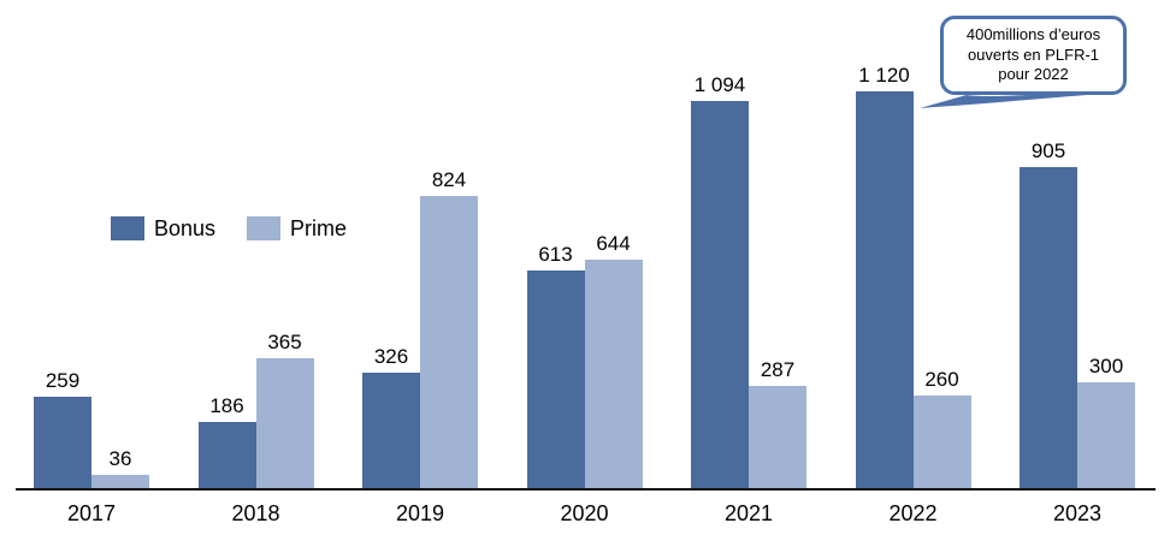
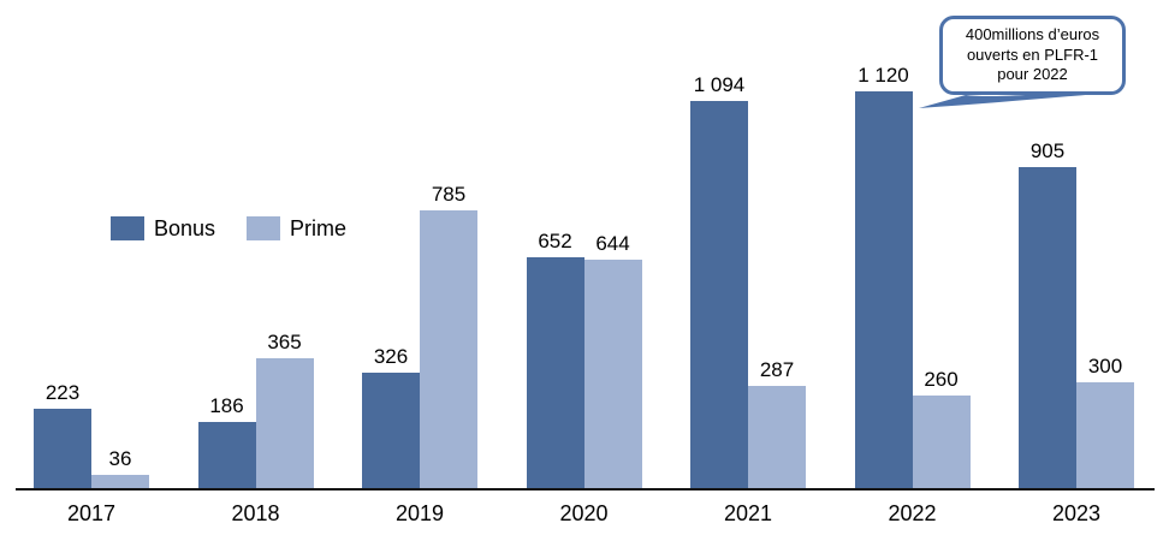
Bonus/2017: 259 -> 223
Prime/2019: 824 -> 785
Bonus/2020: 613 -> 652
